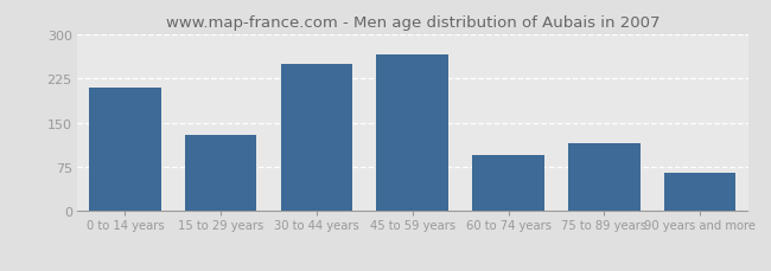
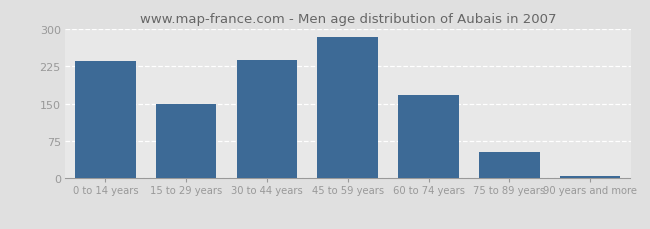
0 to 14 years: 210 -> 236
15 to 29 years: 130 -> 150
30 to 44 years: 250 -> 238
45 to 59 years: 265 -> 283
60 to 74 years: 95 -> 168
75 to 89 years: 115 -> 52
90 years and more: 65 -> 5
